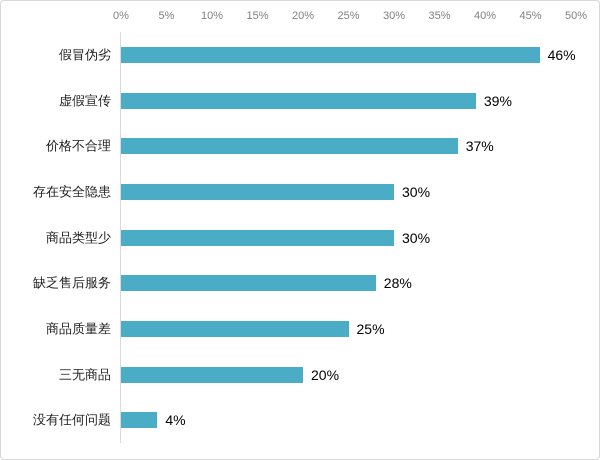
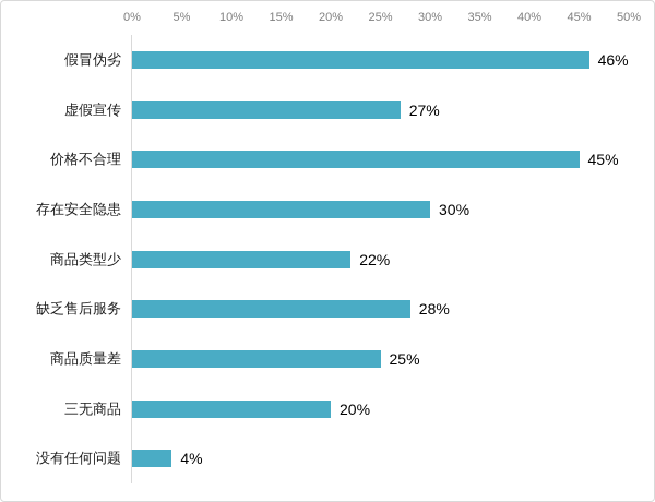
虚假宣传: 39% -> 27%
价格不合理: 37% -> 45%
商品类型少: 30% -> 22%
